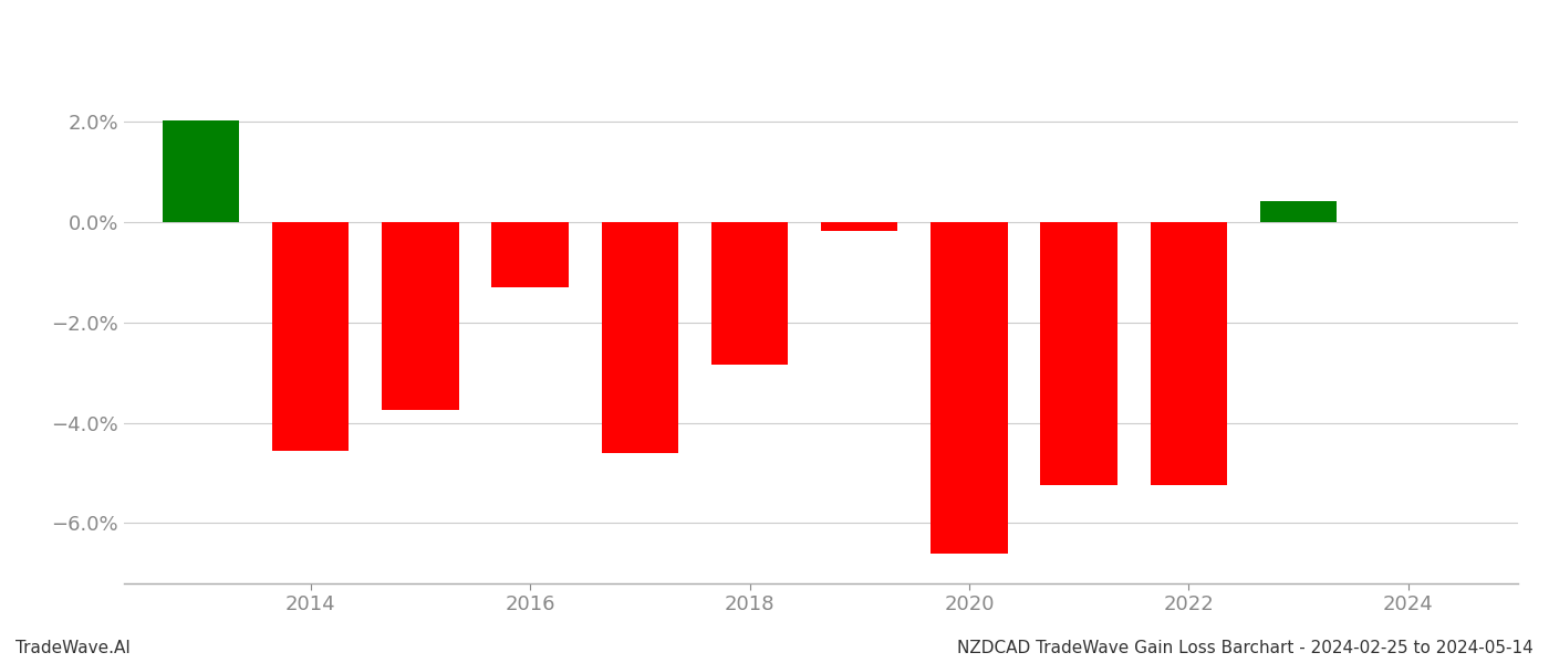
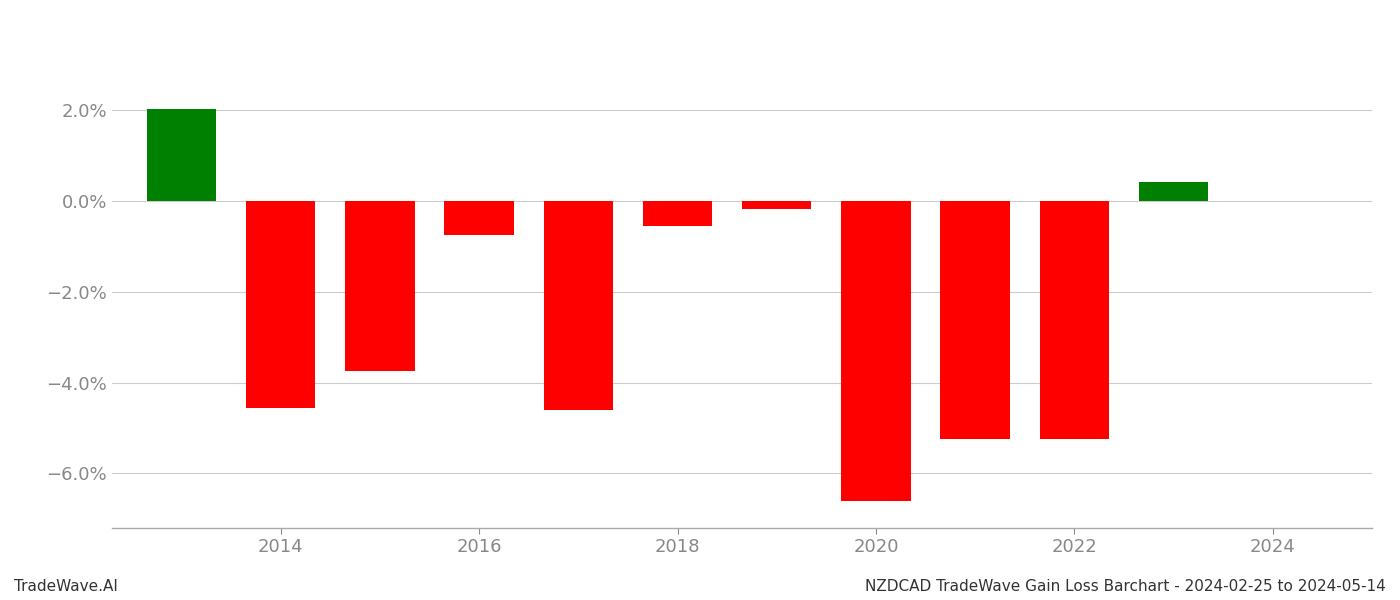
2016: -1.30% -> -0.75%
2018: -2.85% -> -0.55%
